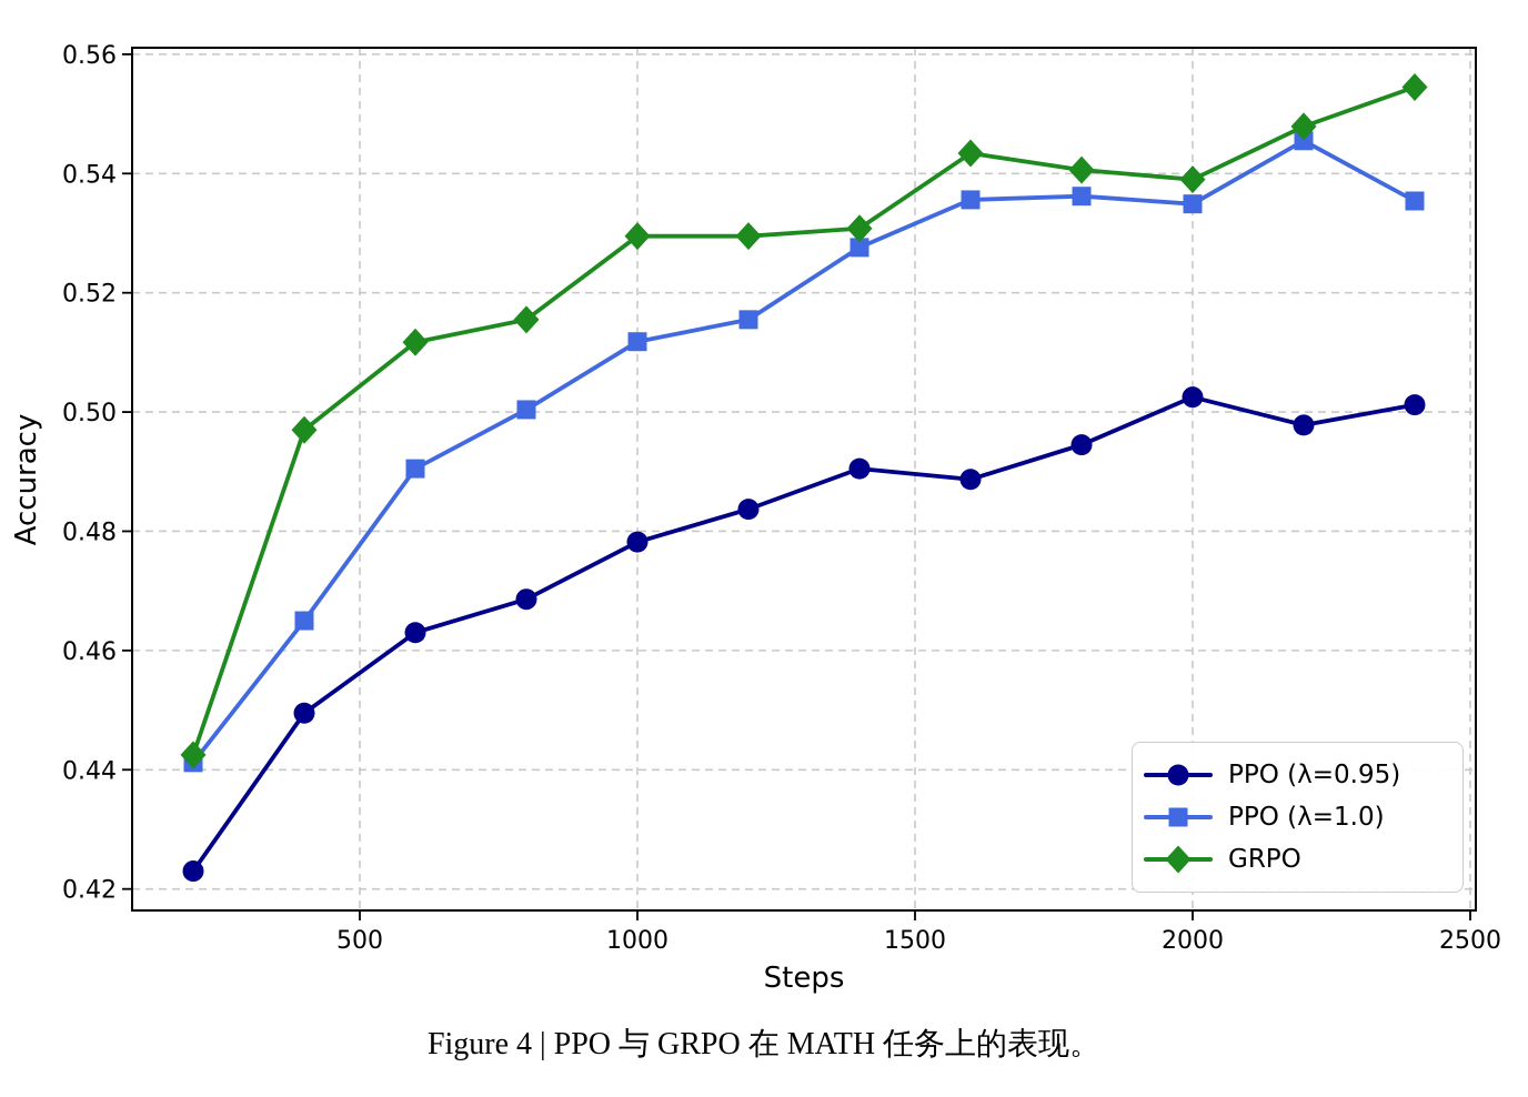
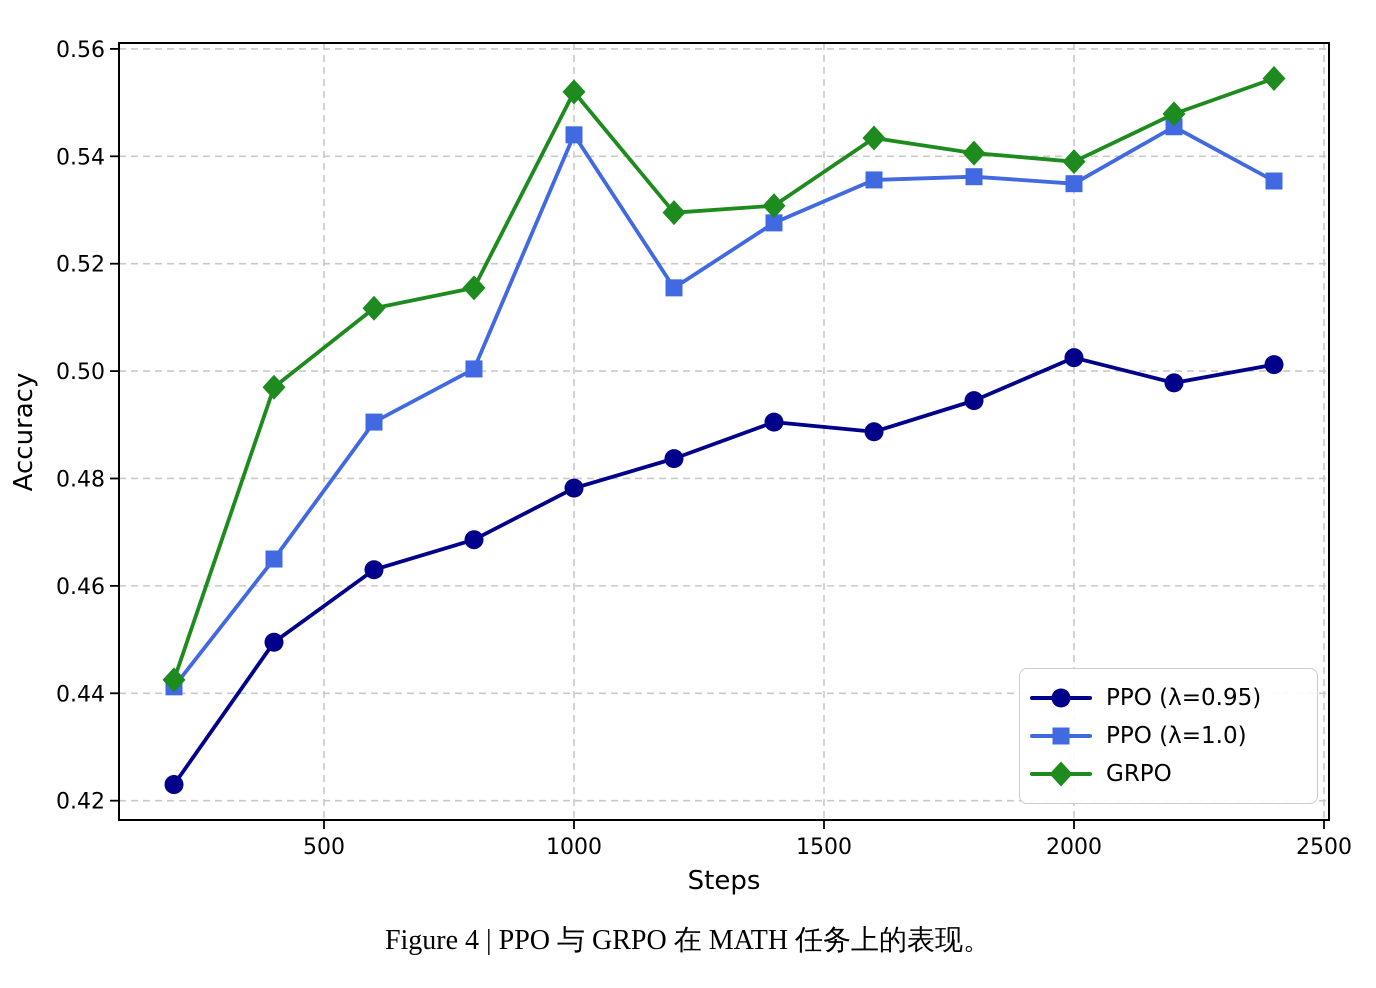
PPO (λ=1.0)/1000: 0.512 -> 0.544
GRPO/1000: 0.529 -> 0.552
